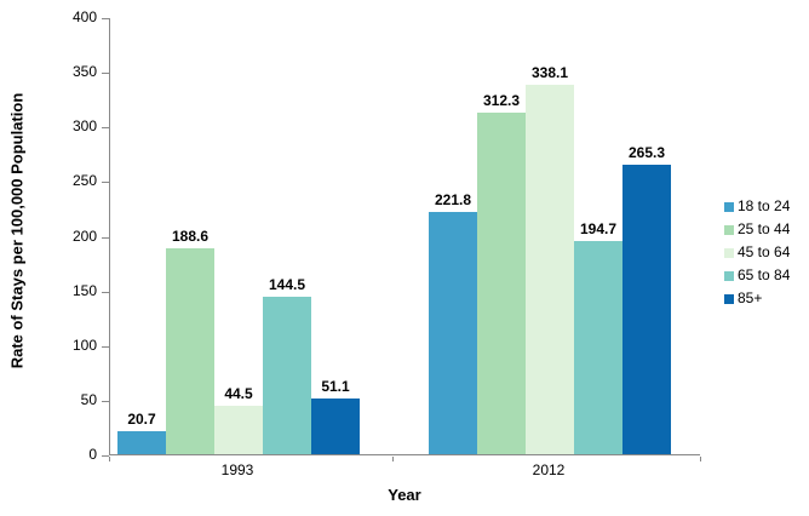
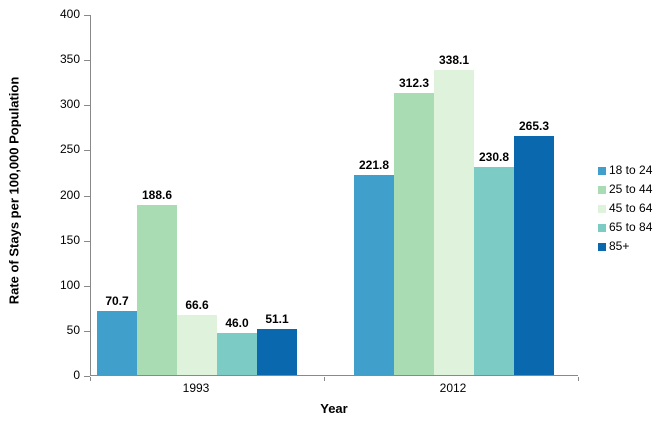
18 to 24/1993: 20.7 -> 70.7
45 to 64/1993: 44.5 -> 66.6
65 to 84/1993: 144.5 -> 46.0
65 to 84/2012: 194.7 -> 230.8
